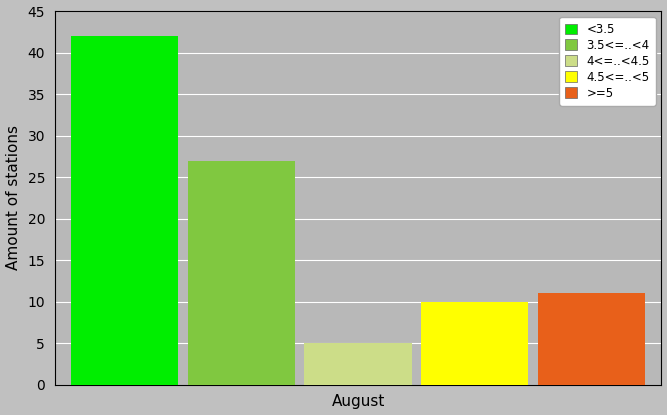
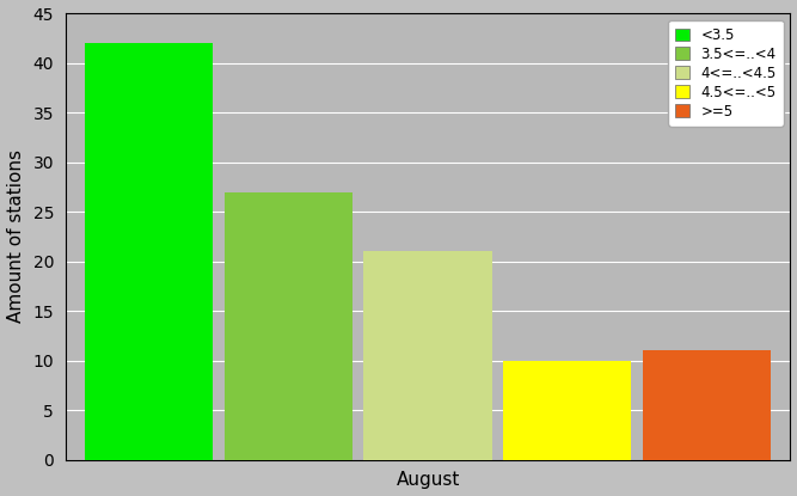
August: 5 -> 21
